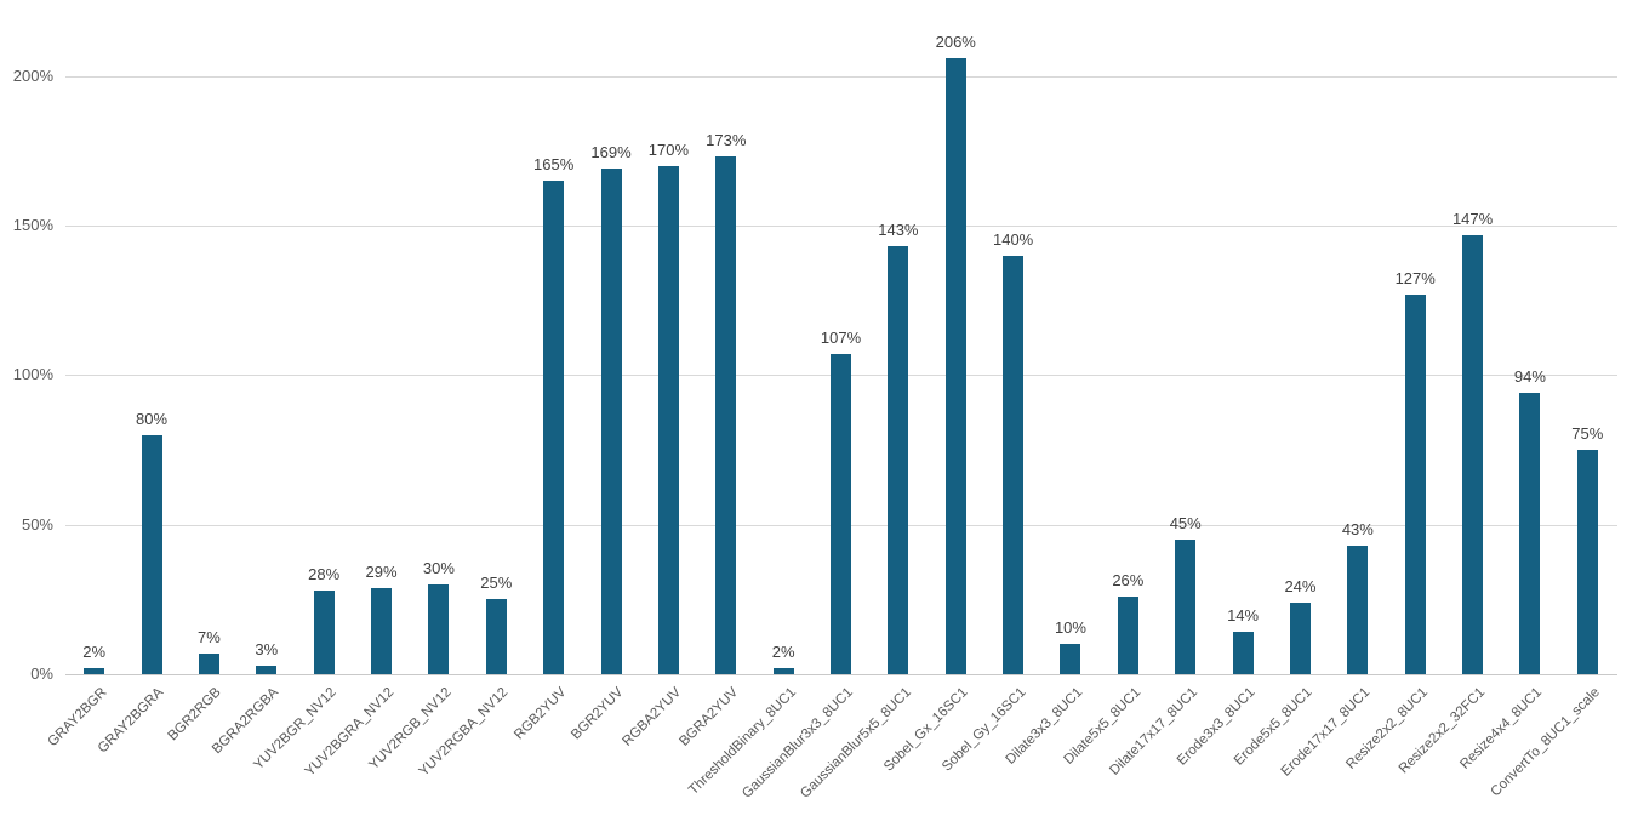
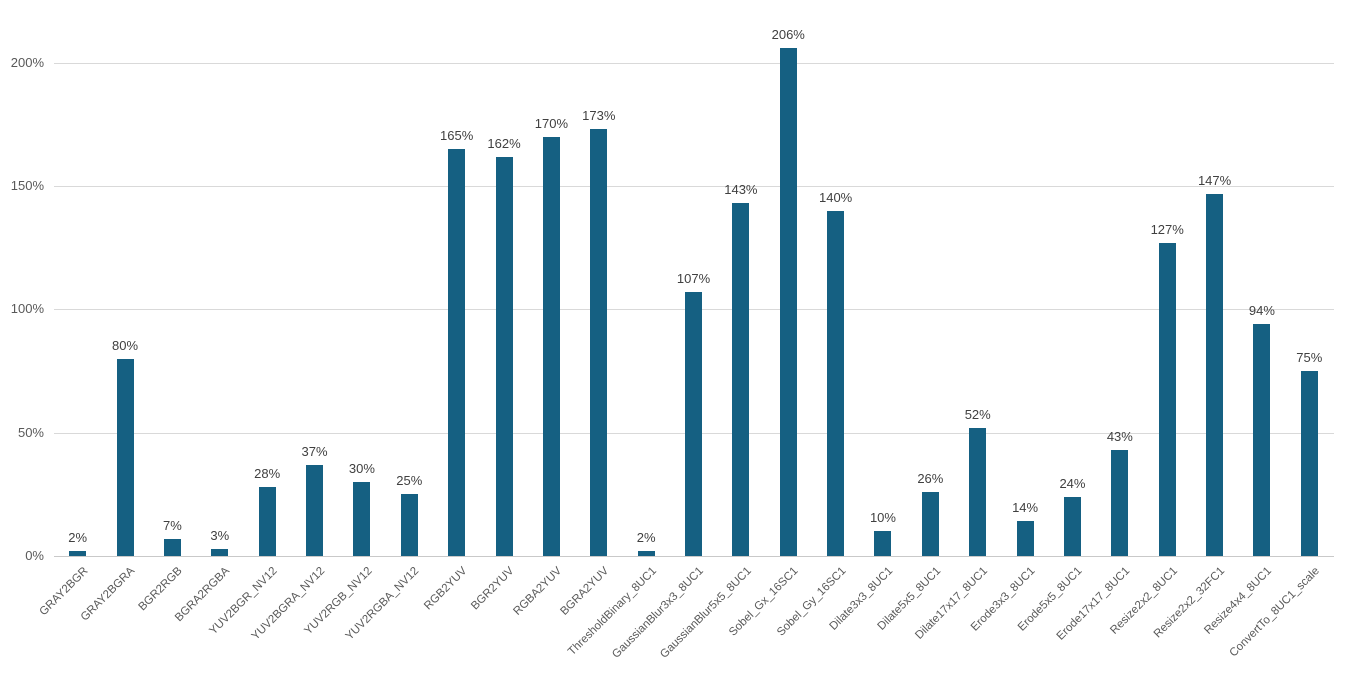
YUV2BGRA_NV12: 29% -> 37%
BGR2YUV: 169% -> 162%
Dilate17x17_8UC1: 45% -> 52%
